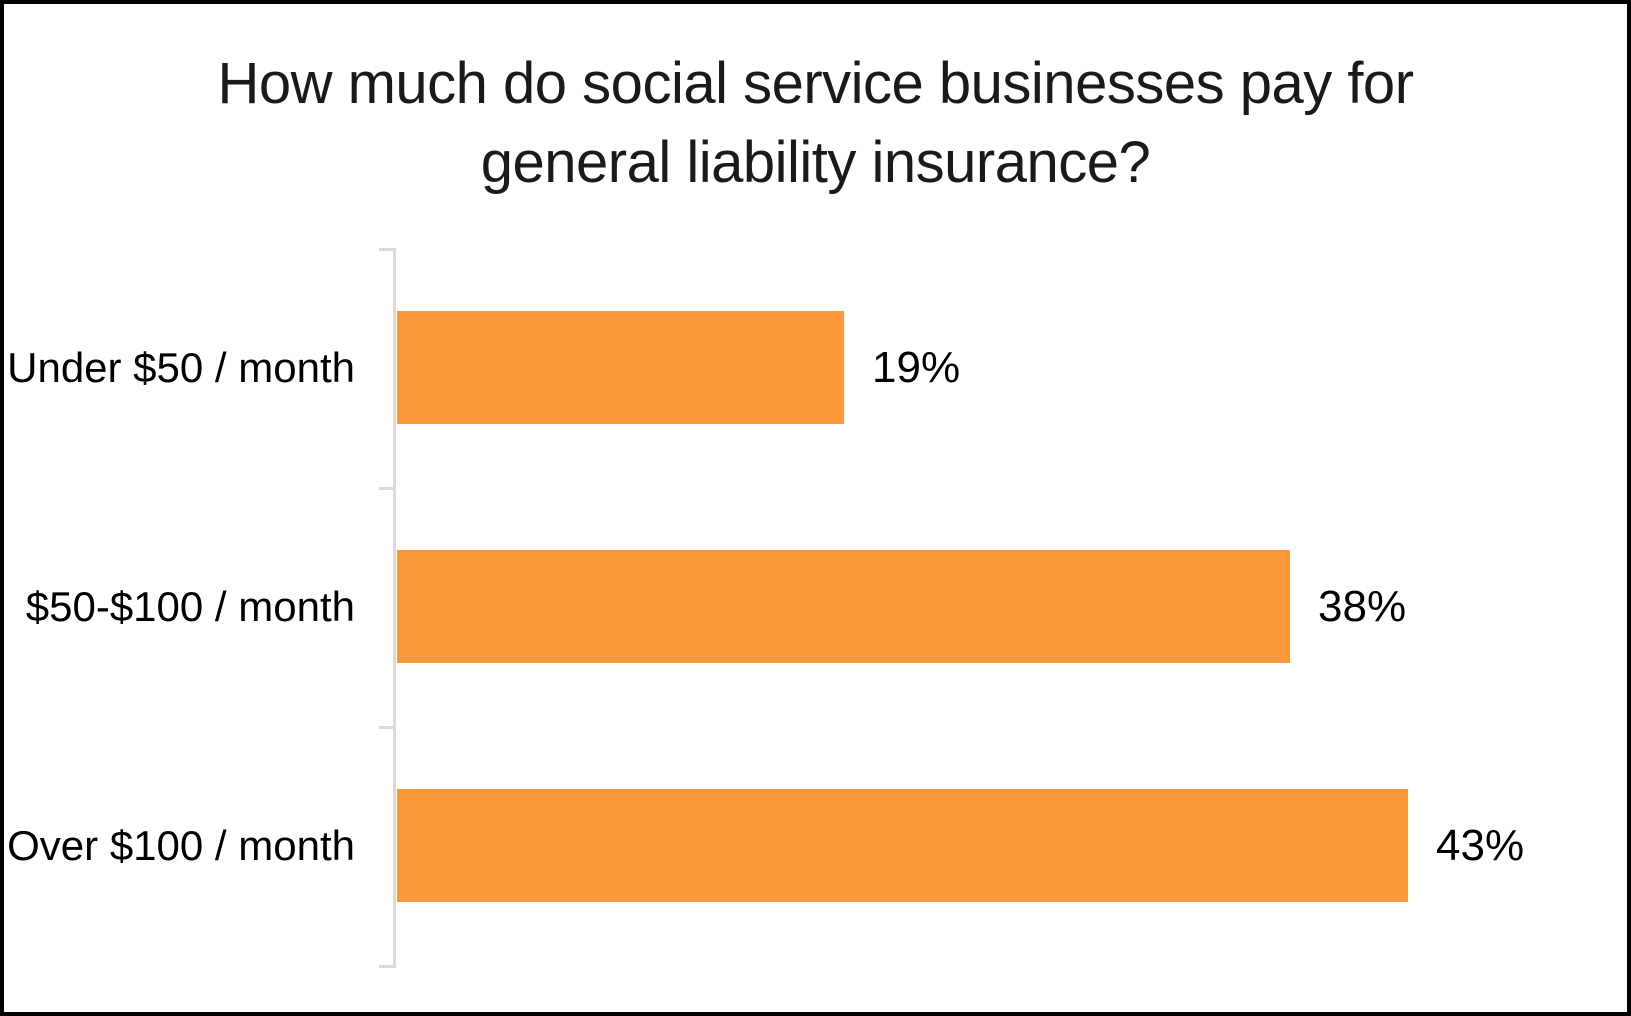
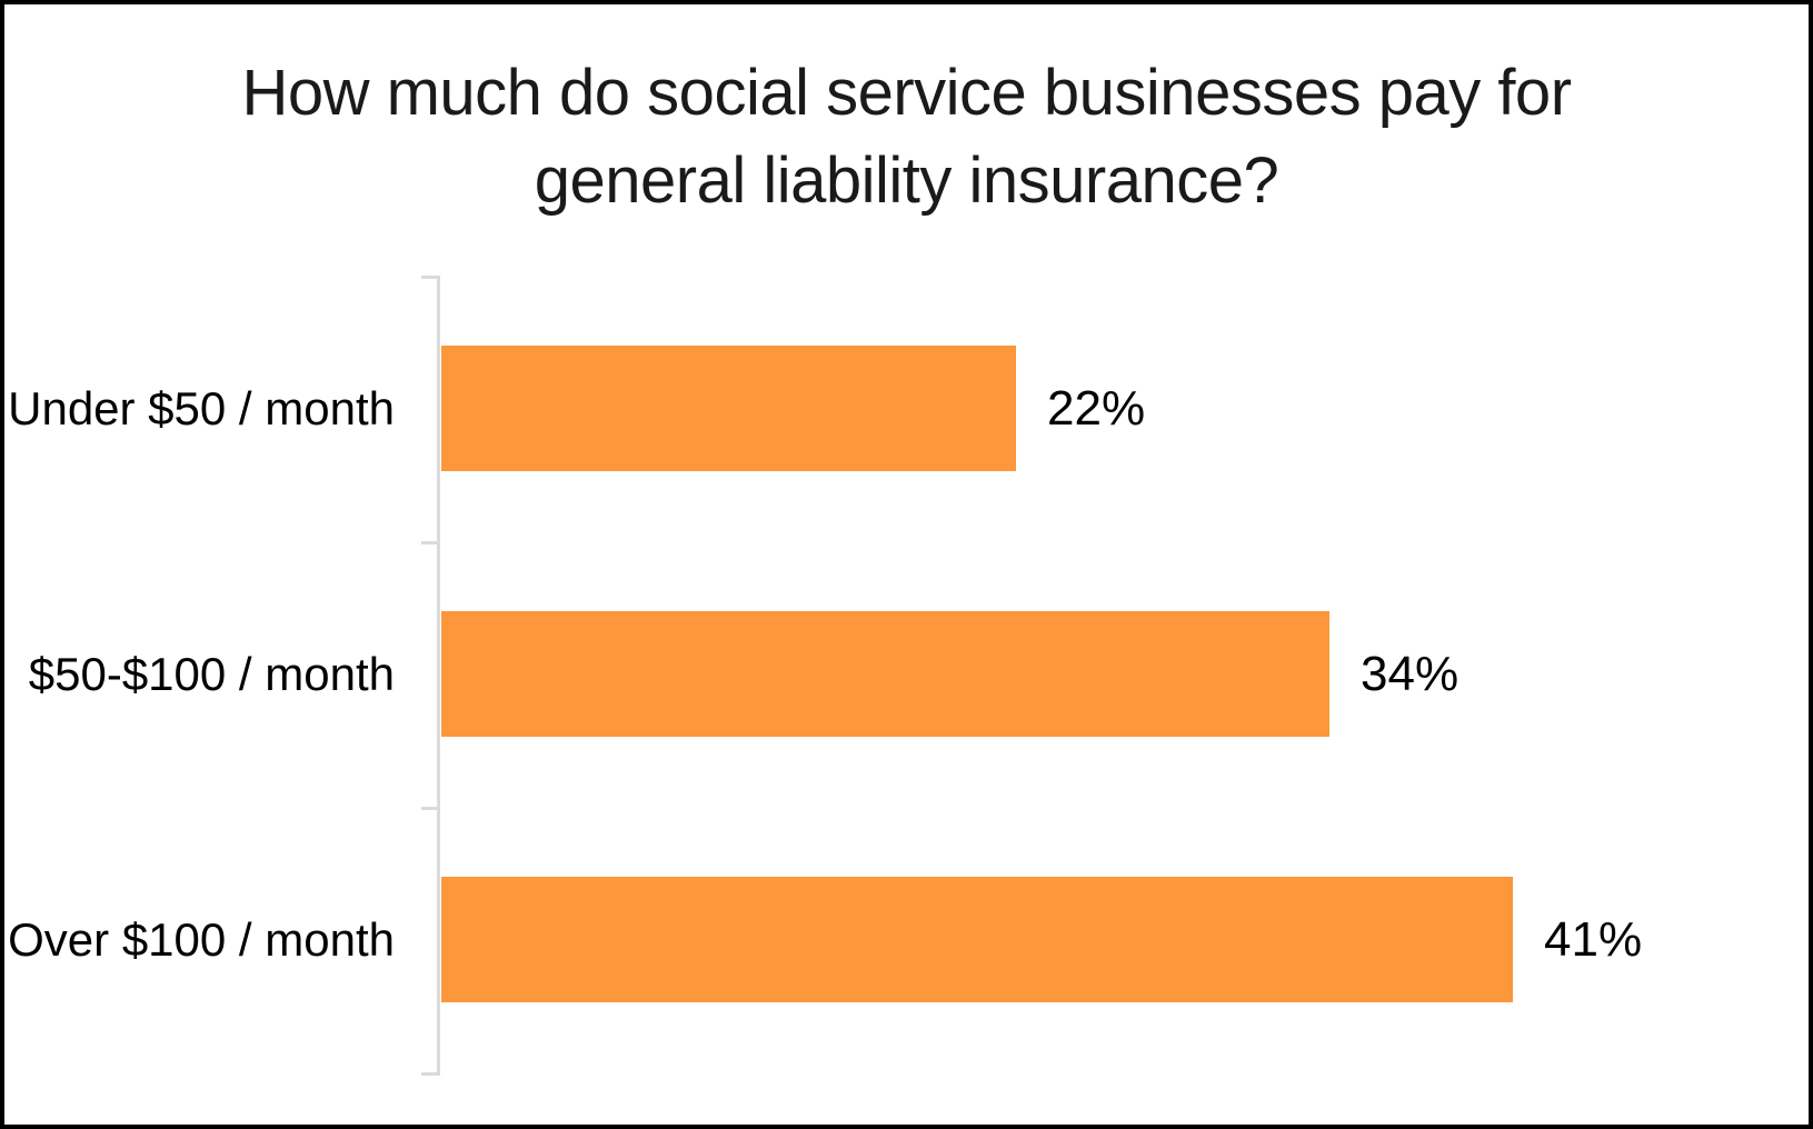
Under $50 / month: 19% -> 22%
$50-$100 / month: 38% -> 34%
Over $100 / month: 43% -> 41%
